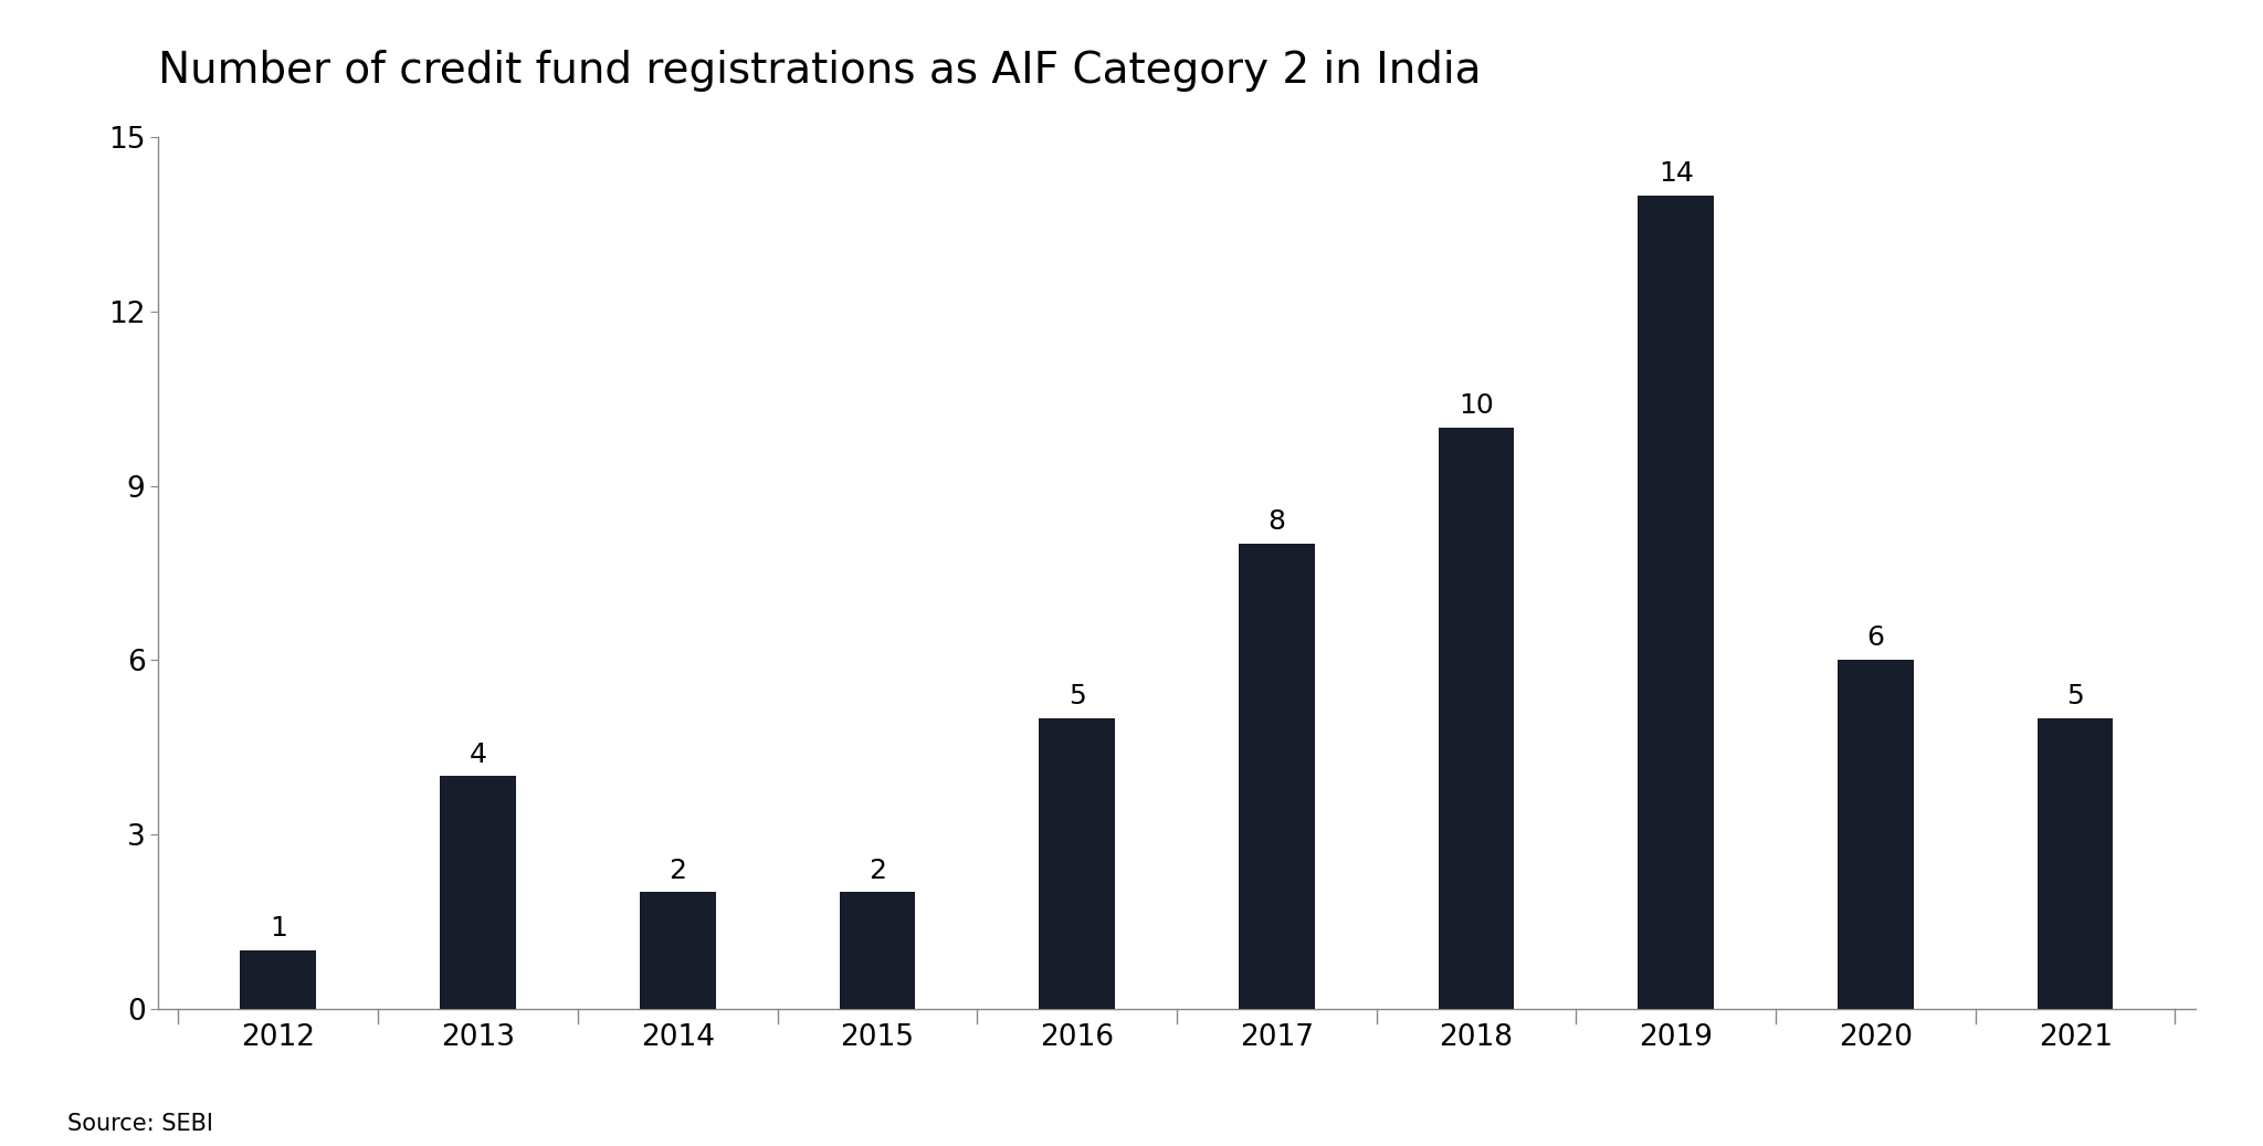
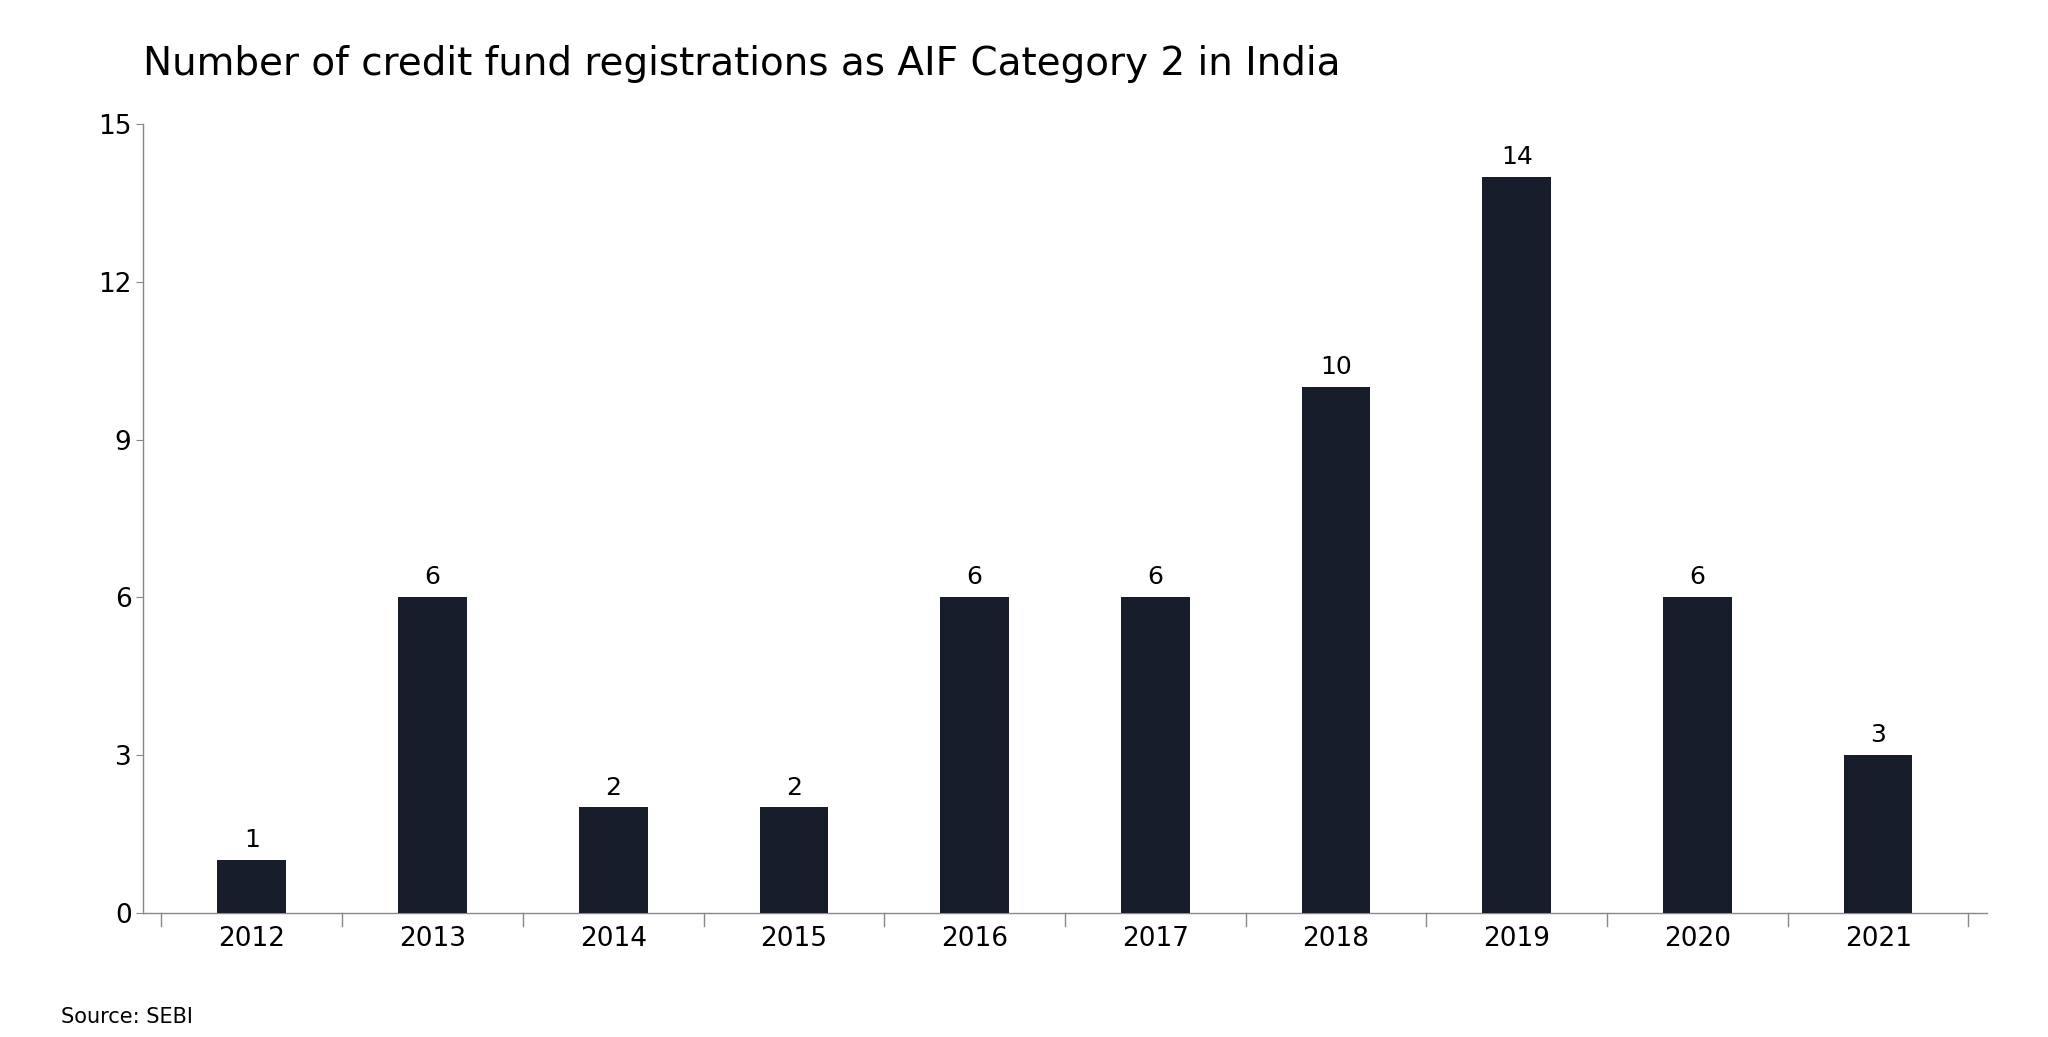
2013: 4 -> 6
2016: 5 -> 6
2017: 8 -> 6
2021: 5 -> 3
